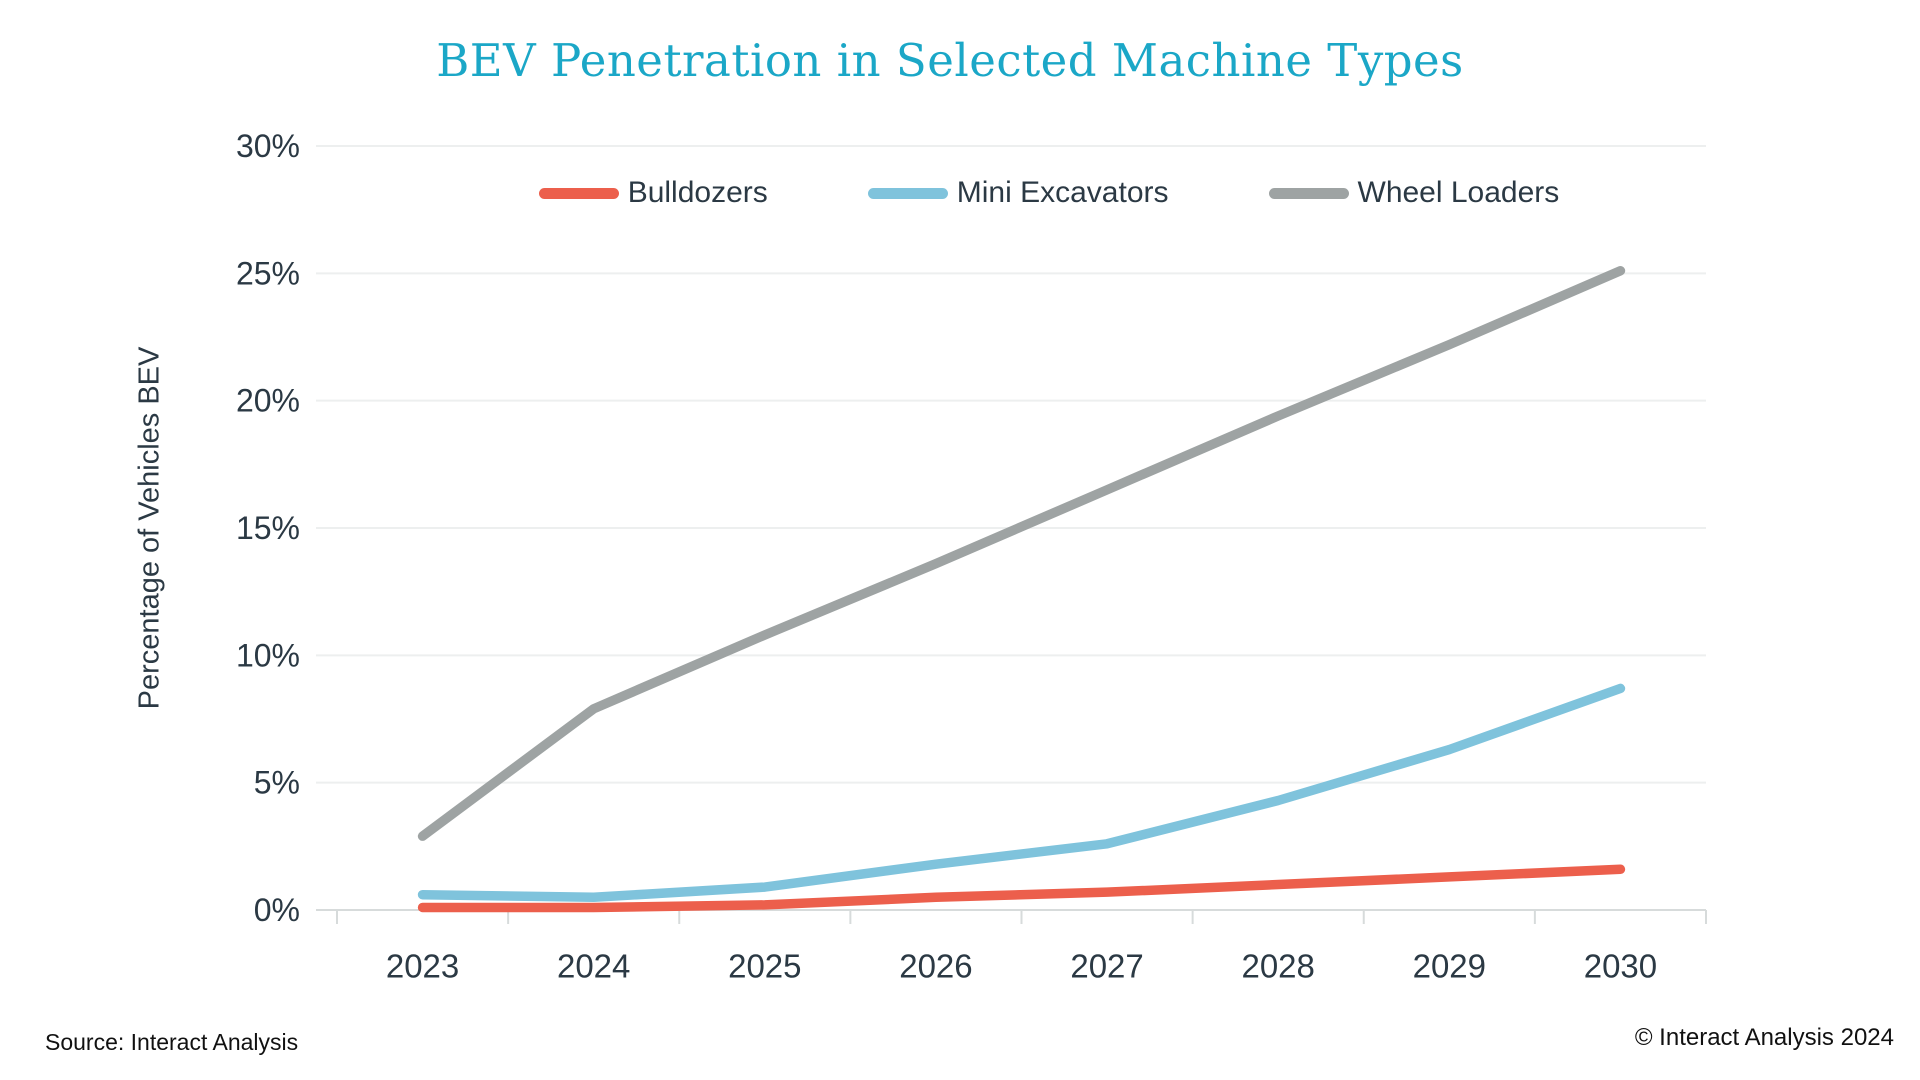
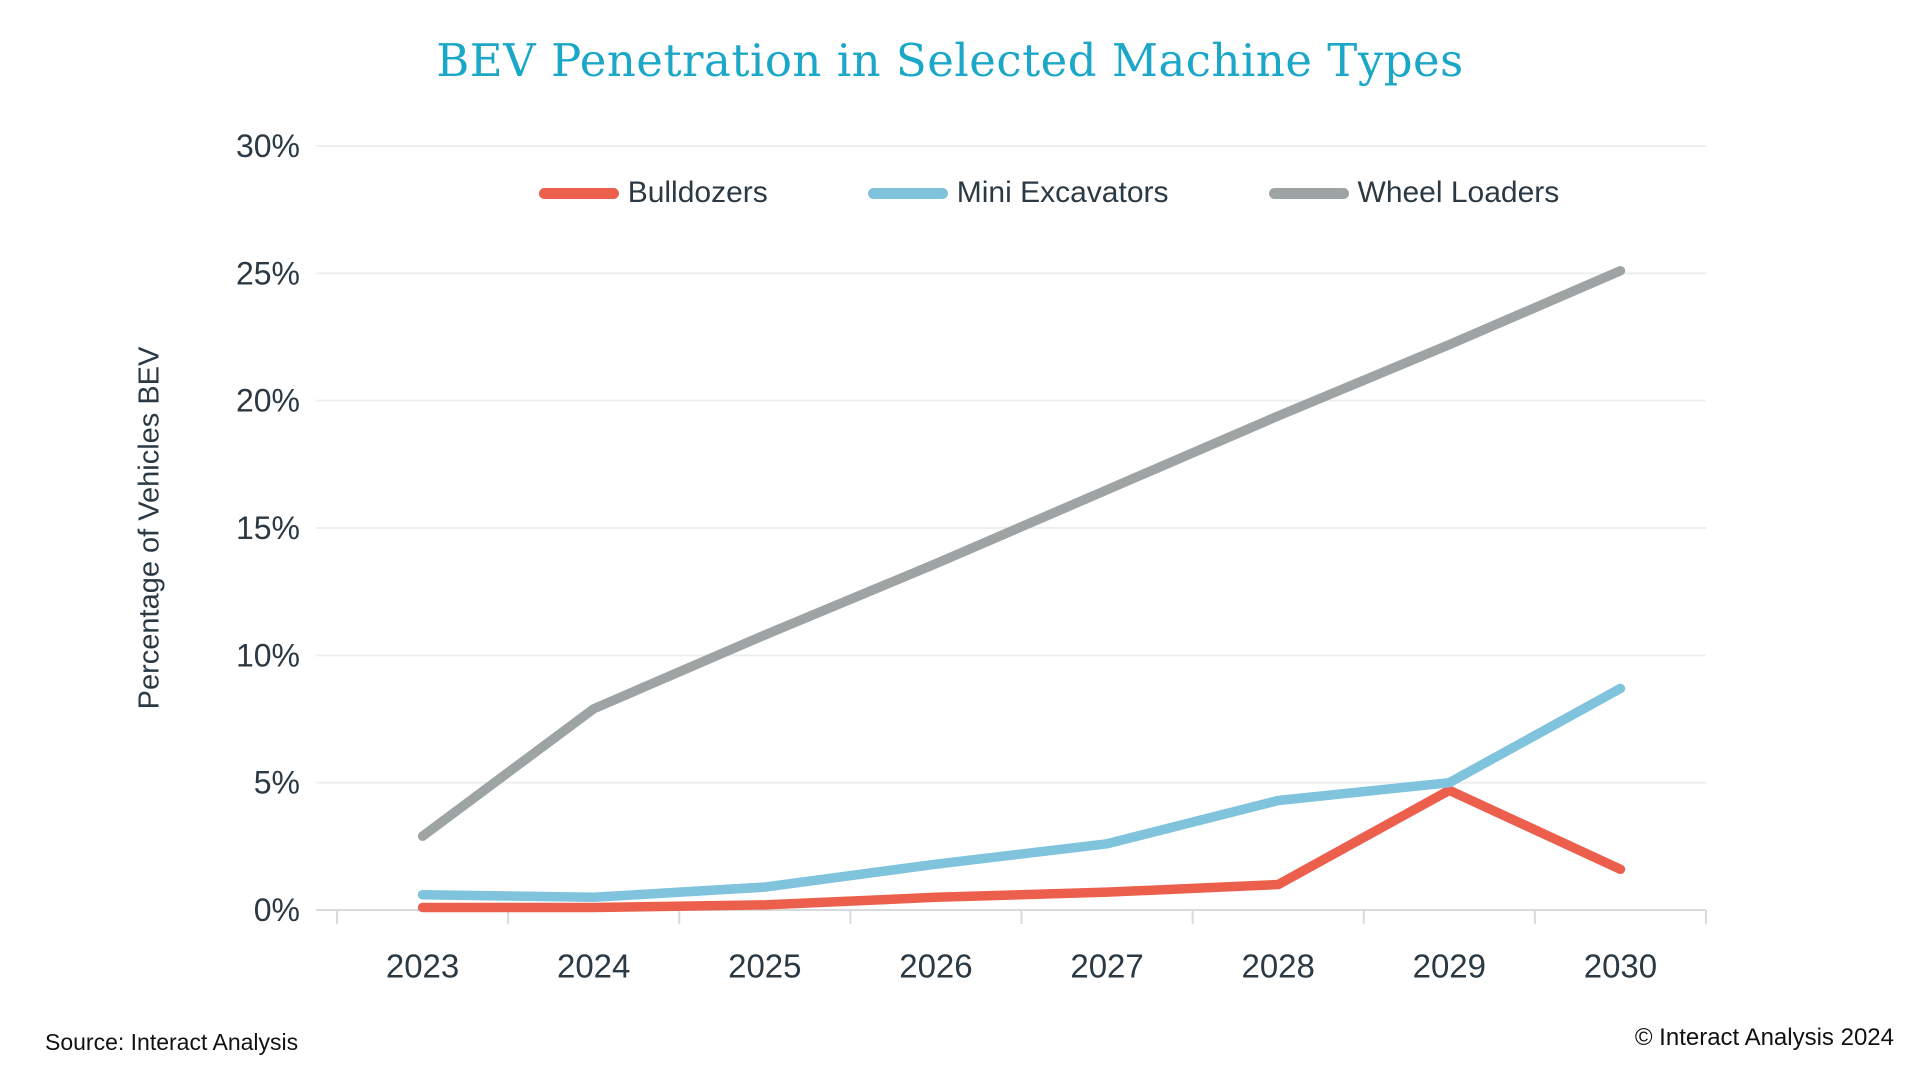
Bulldozers/2029: 1.3% -> 4.7%
Mini Excavators/2029: 6.3% -> 5.0%
